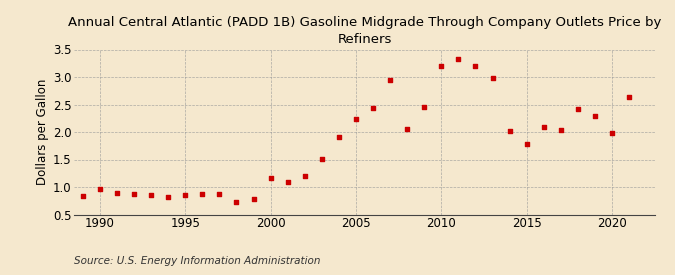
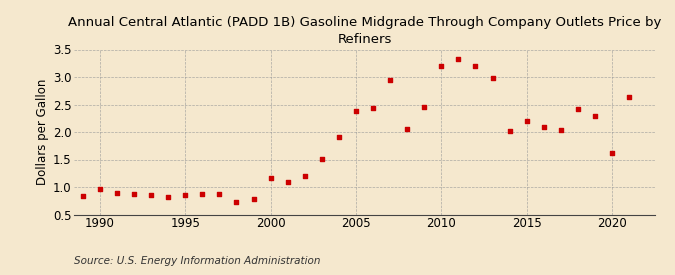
2005: 2.23 -> 2.38
2015: 1.78 -> 2.20
2020: 1.99 -> 1.62
